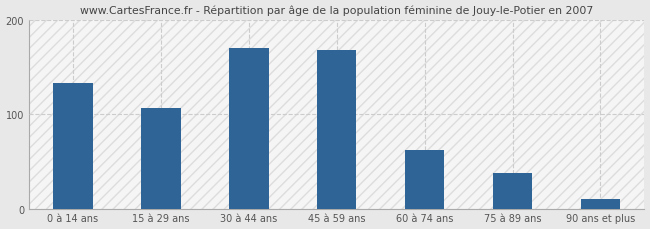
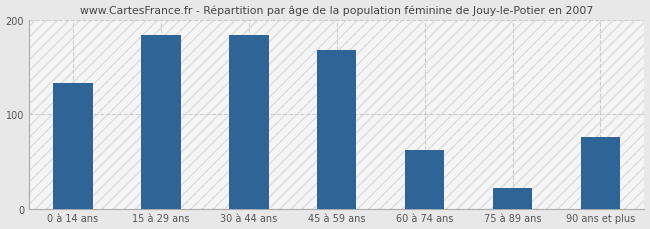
15 à 29 ans: 107 -> 184
30 à 44 ans: 170 -> 184
75 à 89 ans: 38 -> 22
90 ans et plus: 10 -> 76
